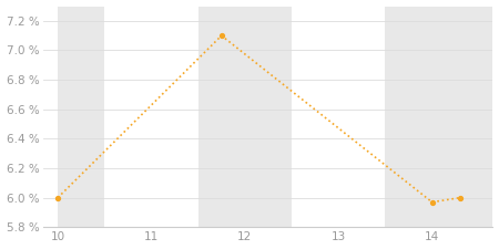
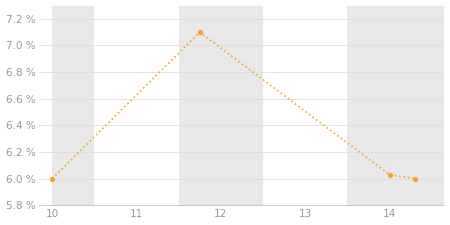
14: 5.97 % -> 6.03 %
